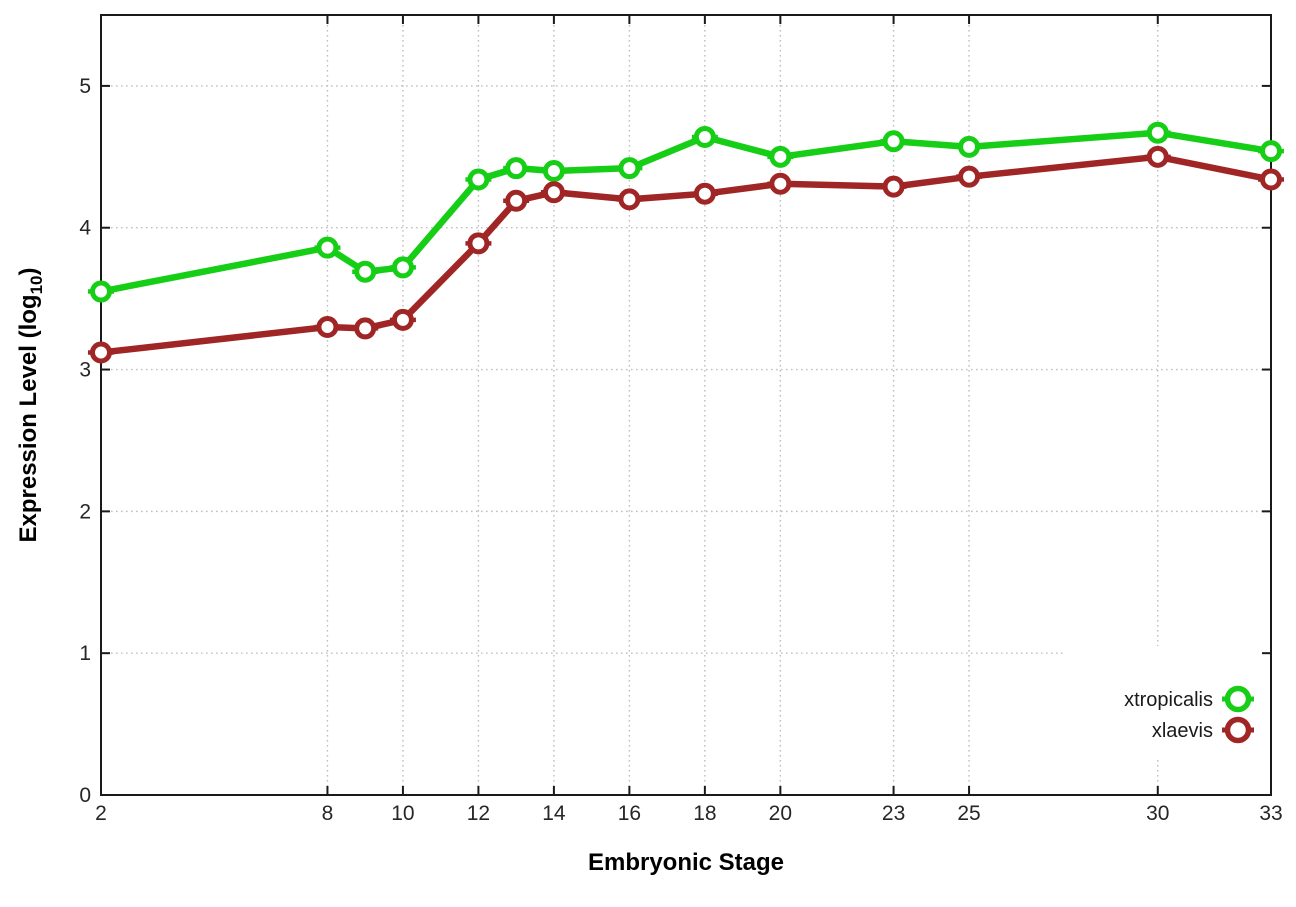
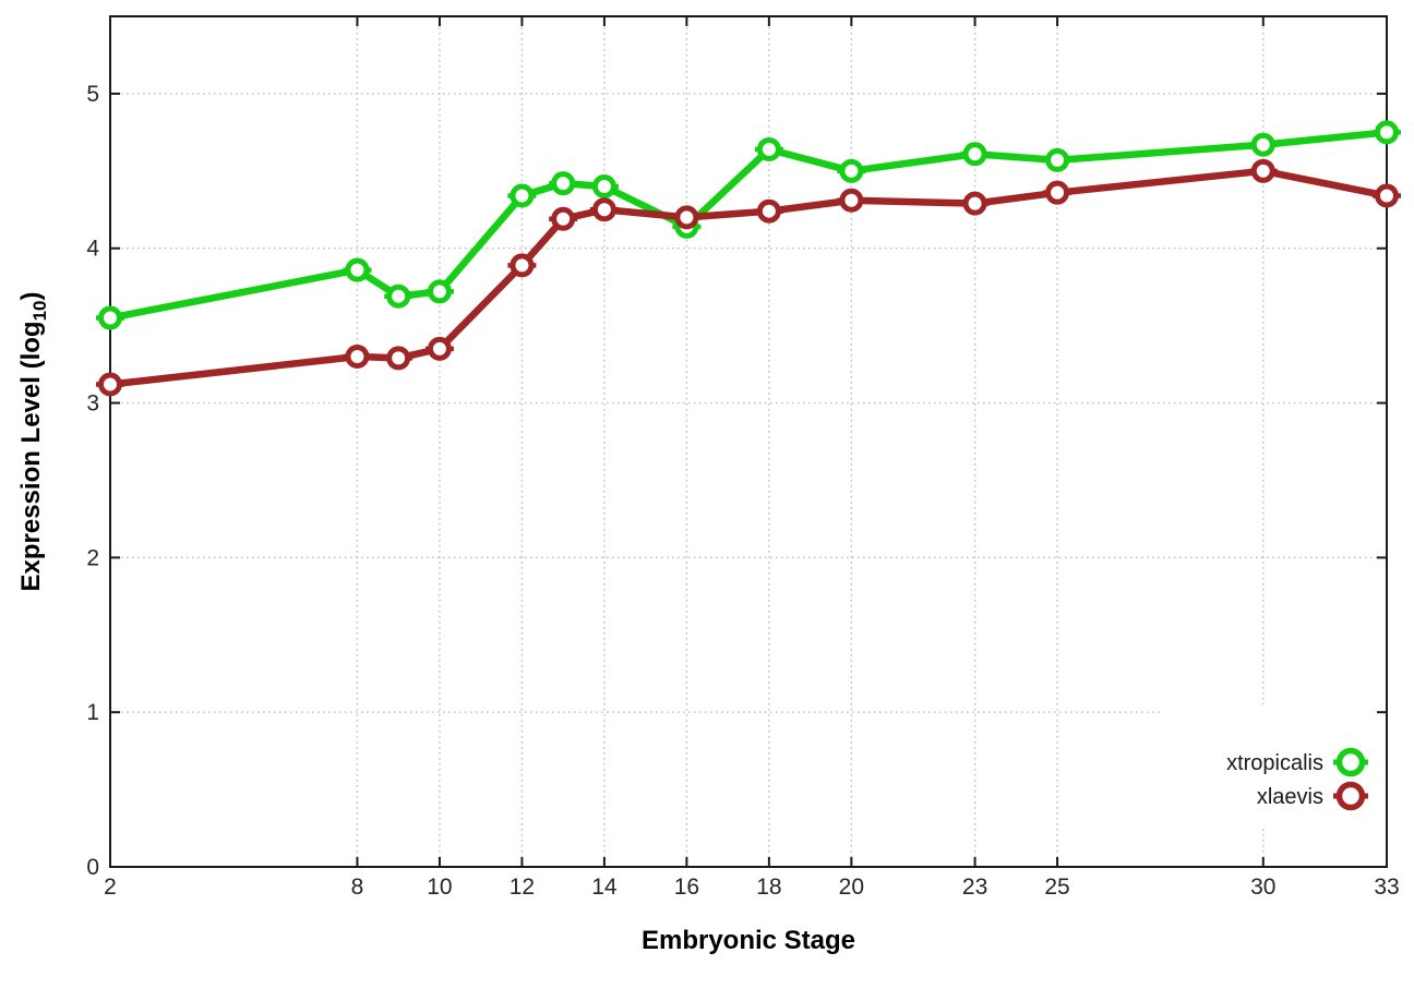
xtropicalis/16: 4.42 -> 4.14
xtropicalis/33: 4.54 -> 4.75
